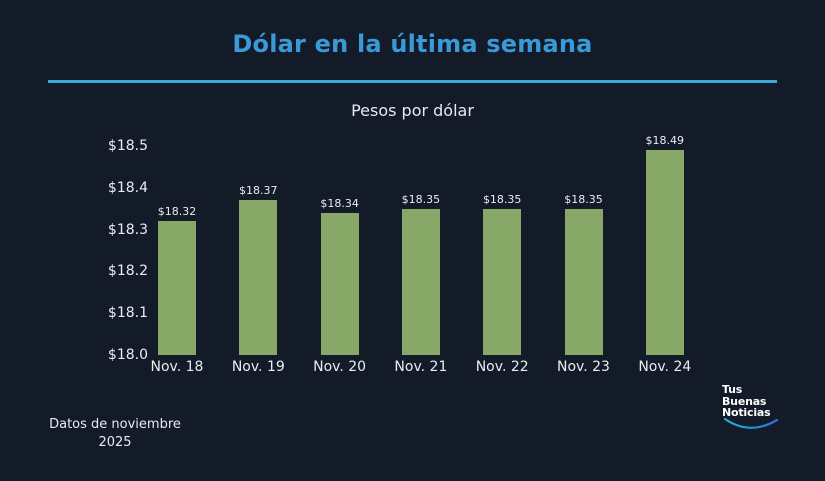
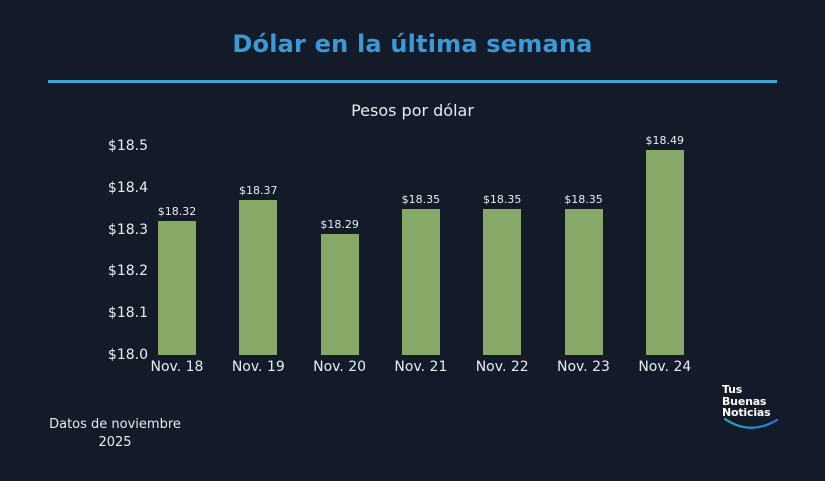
Nov. 20: $18.34 -> $18.29
